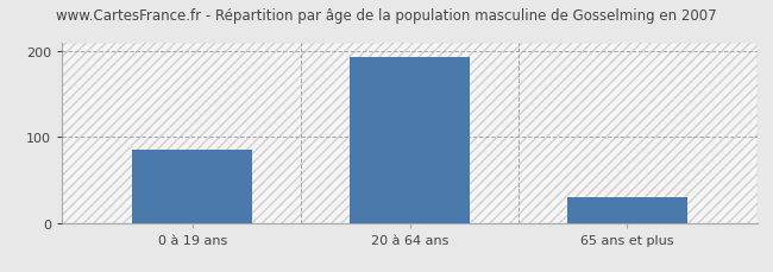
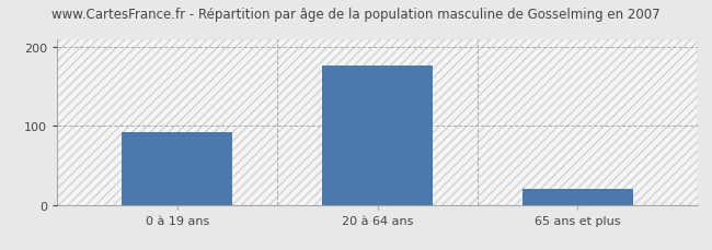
0 à 19 ans: 85 -> 92
20 à 64 ans: 193 -> 176
65 ans et plus: 30 -> 20
